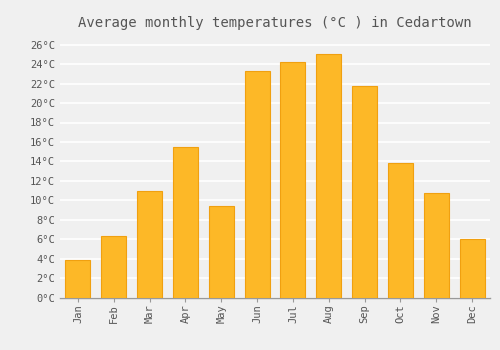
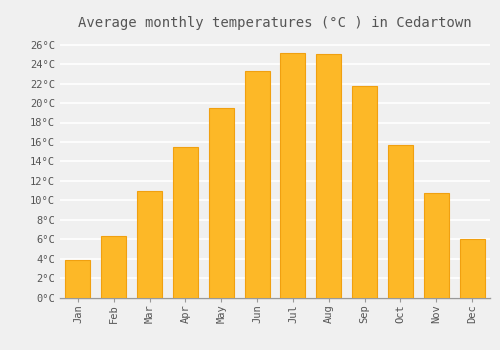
May: 9.4°C -> 19.5°C
Jul: 24.2°C -> 25.2°C
Oct: 13.8°C -> 15.7°C
